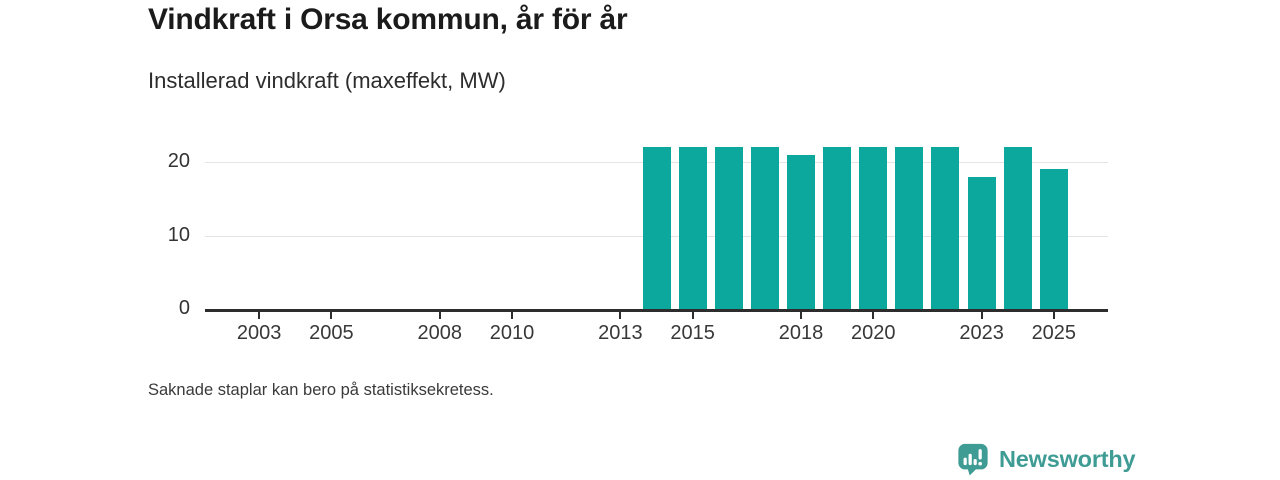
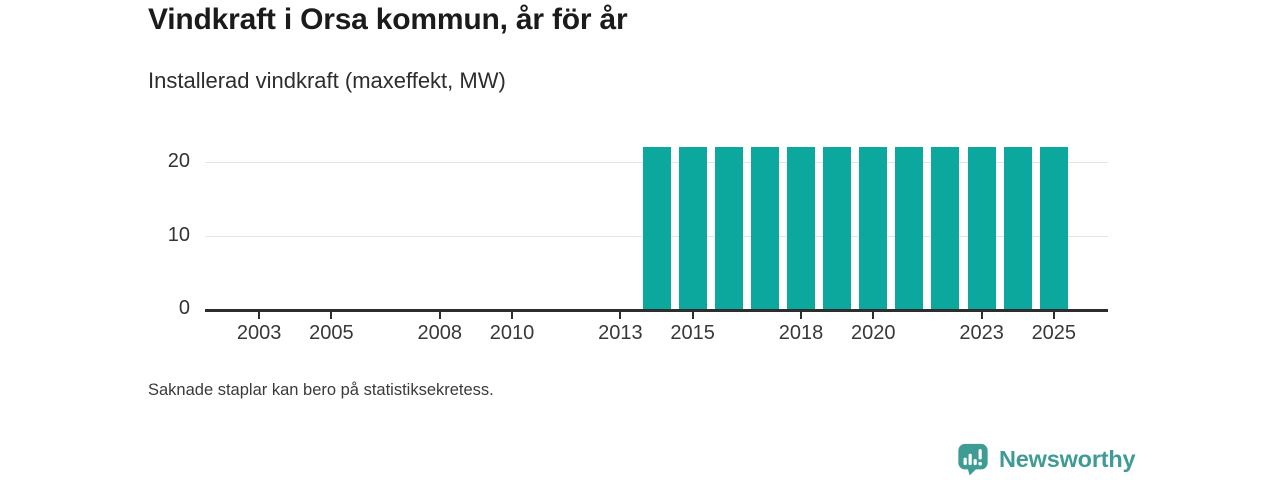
2018: 21 -> 22
2023: 18 -> 22
2025: 19 -> 22
